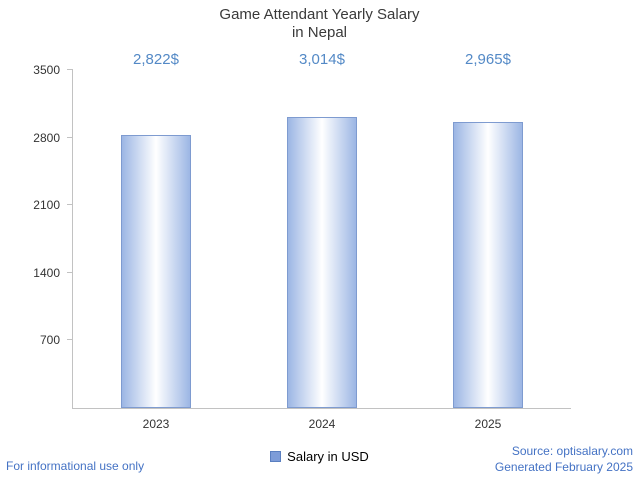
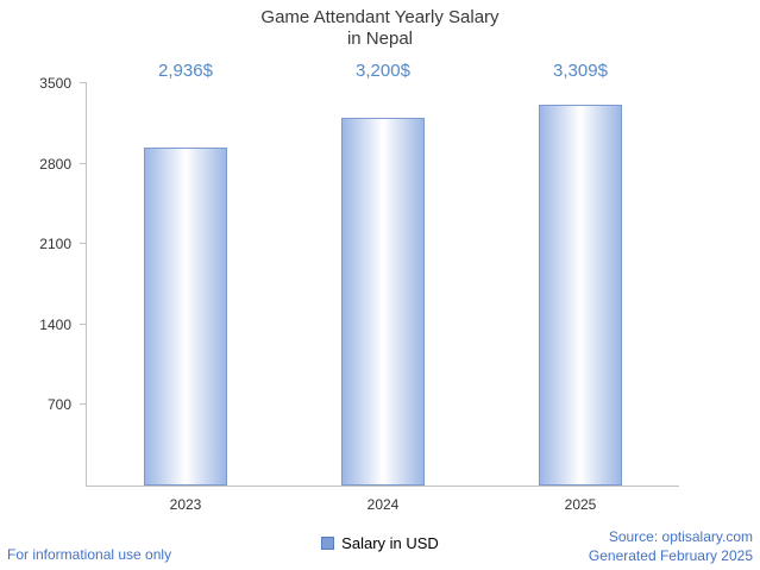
2023: 2,822 -> 2,936
2024: 3,014 -> 3,200
2025: 2,965 -> 3,309
